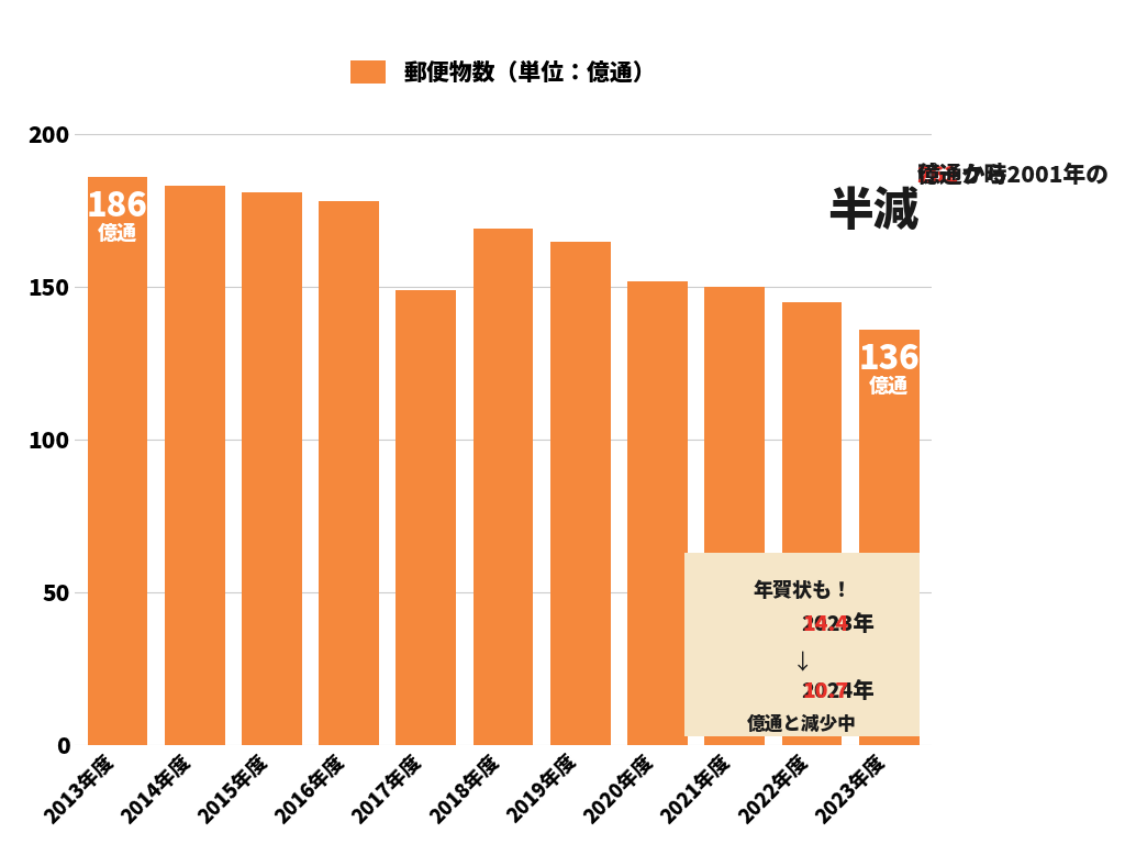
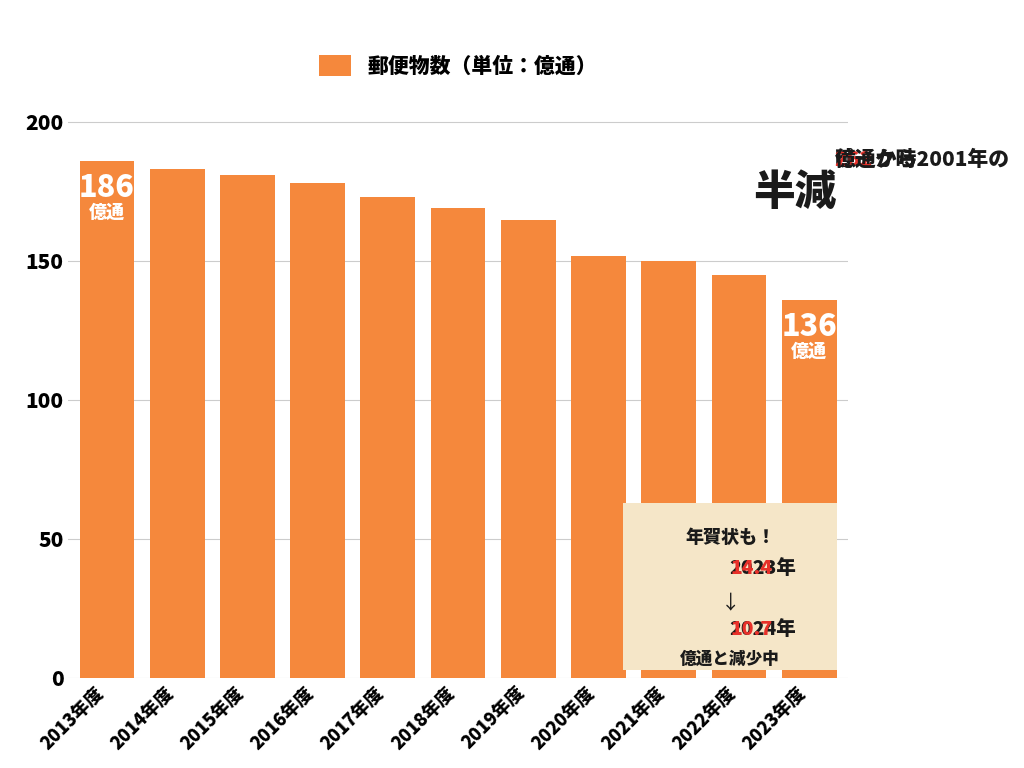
2017年度: 149 -> 173
